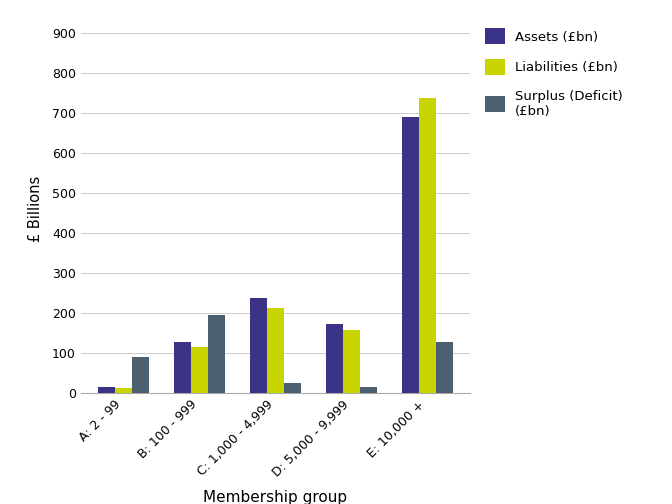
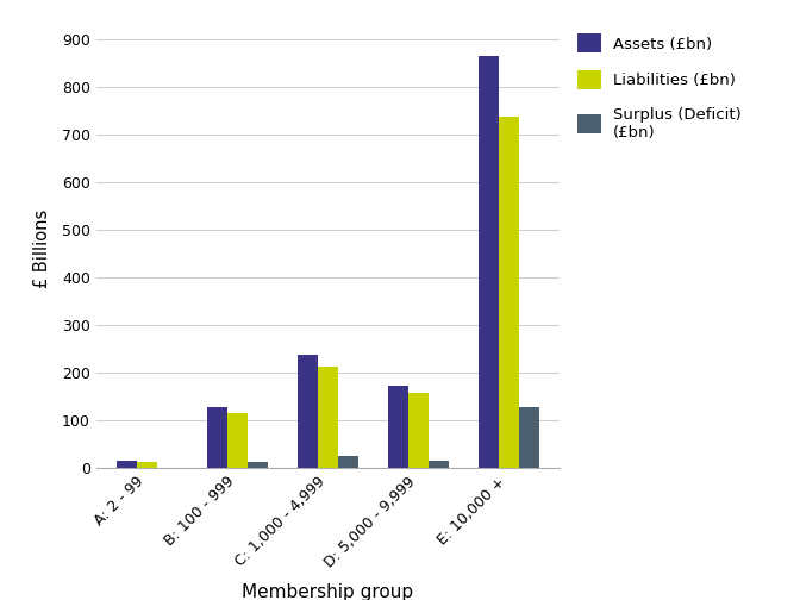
Surplus (Deficit) (£bn)/A: 2 - 99: 90 -> 1
Surplus (Deficit) (£bn)/B: 100 - 999: 195 -> 13
Assets (£bn)/E: 10,000 +: 690 -> 865
